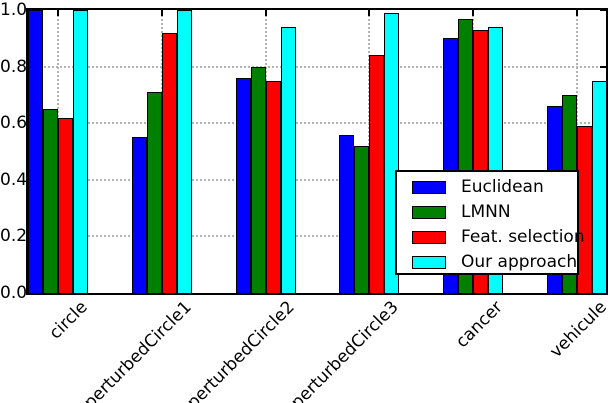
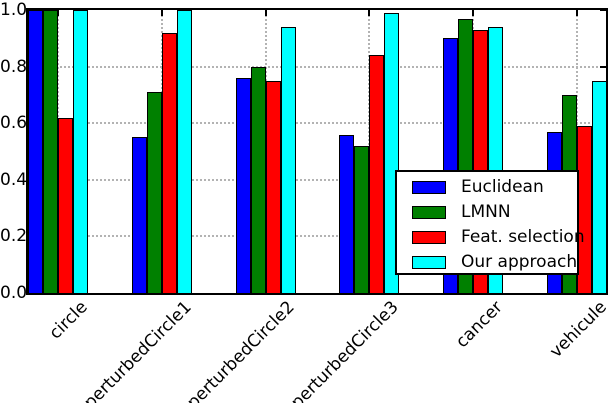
LMNN/circle: 0.65 -> 1.00
Euclidean/vehicule: 0.66 -> 0.57
